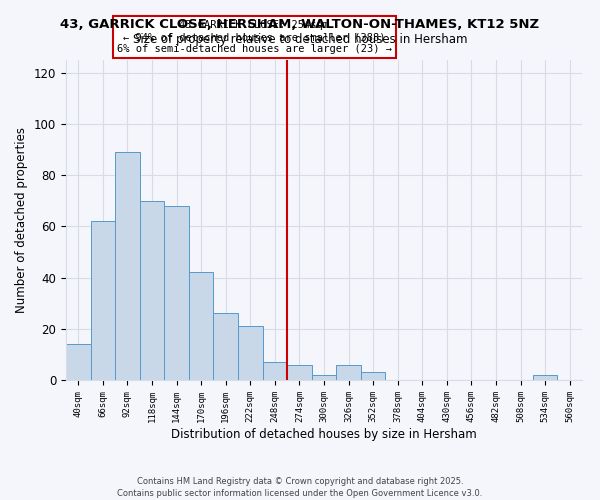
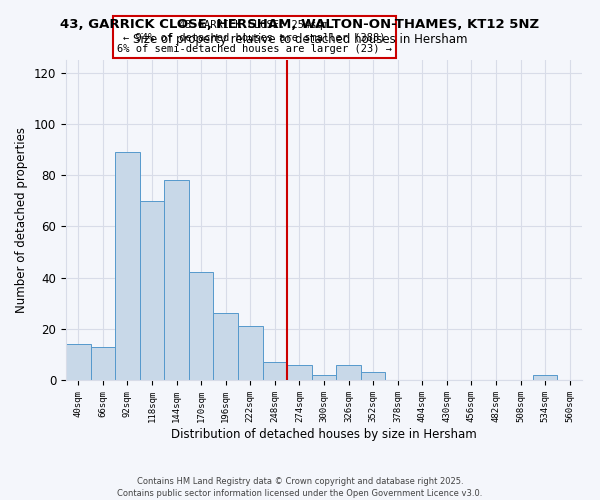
66sqm: 62 -> 13
144sqm: 68 -> 78
